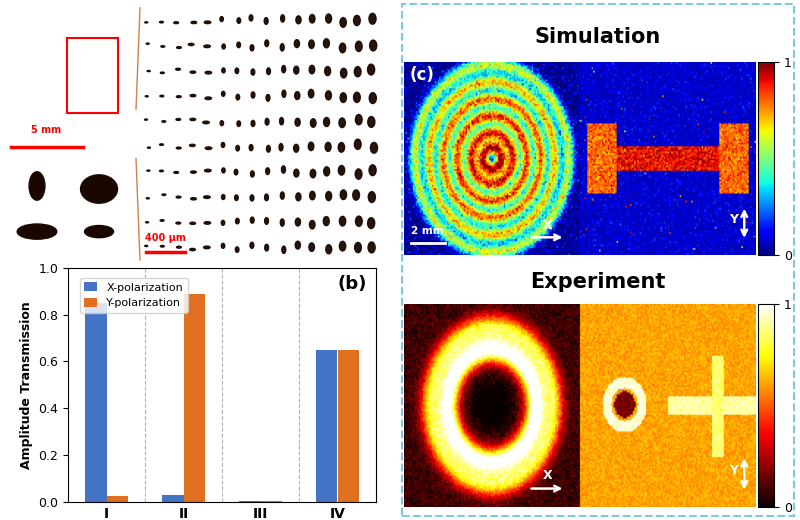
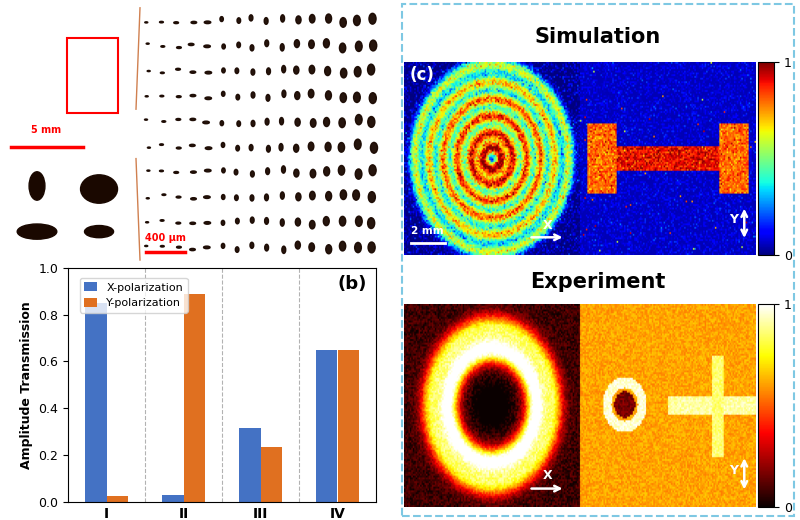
X-polarization/III: 0.005 -> 0.315
Y-polarization/III: 0.005 -> 0.235
